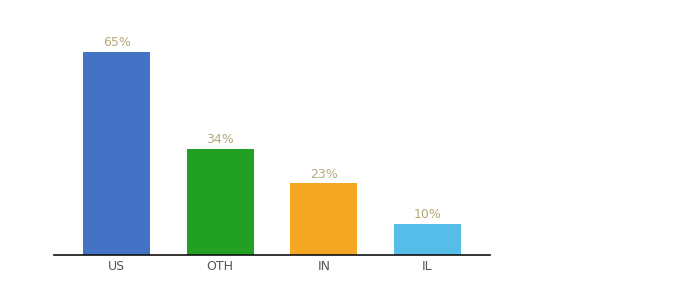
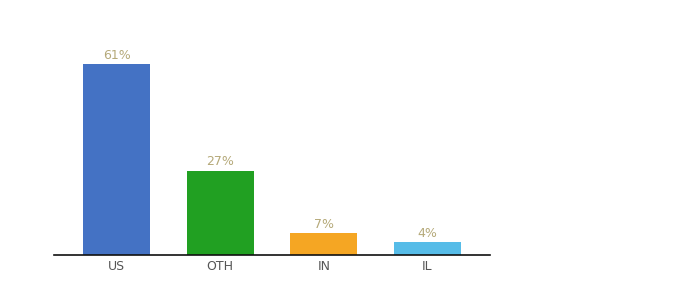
US: 65% -> 61%
OTH: 34% -> 27%
IN: 23% -> 7%
IL: 10% -> 4%
